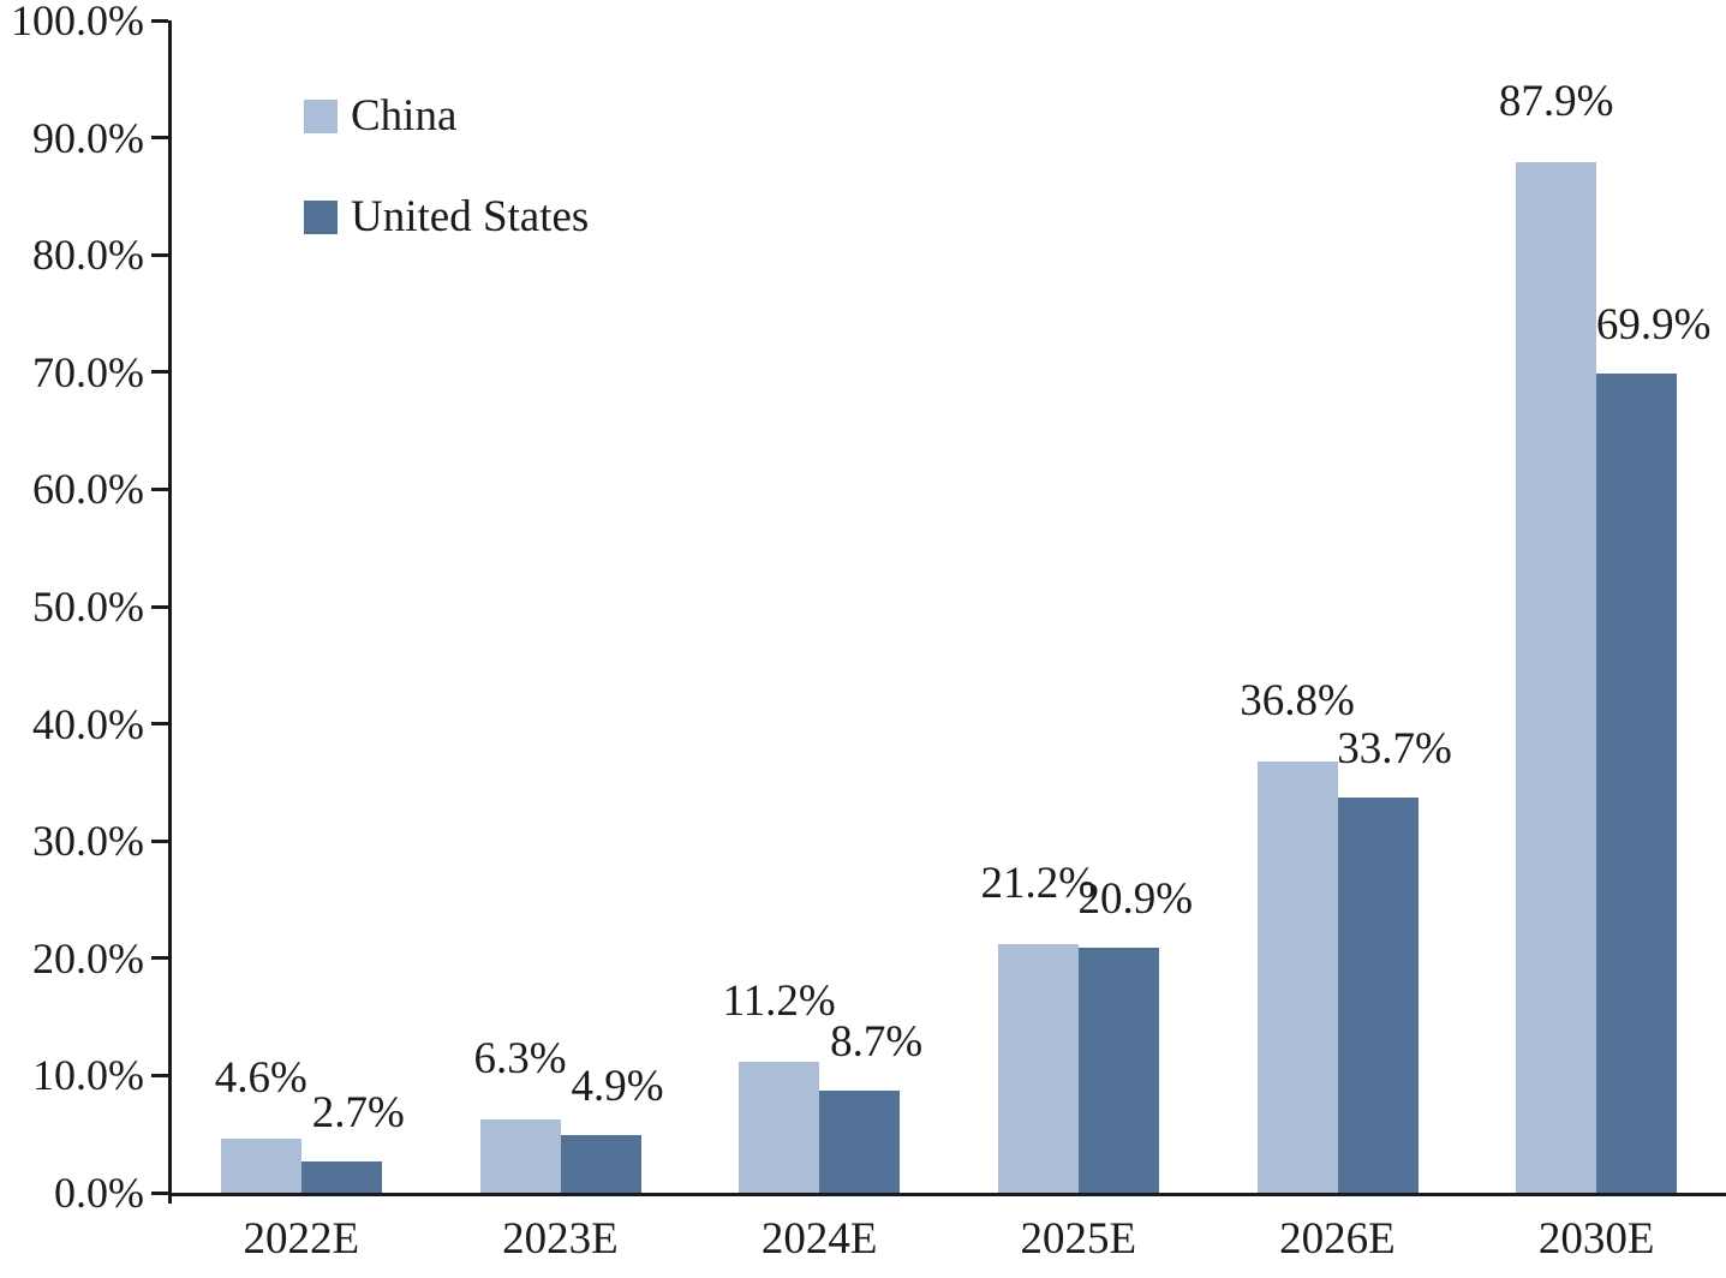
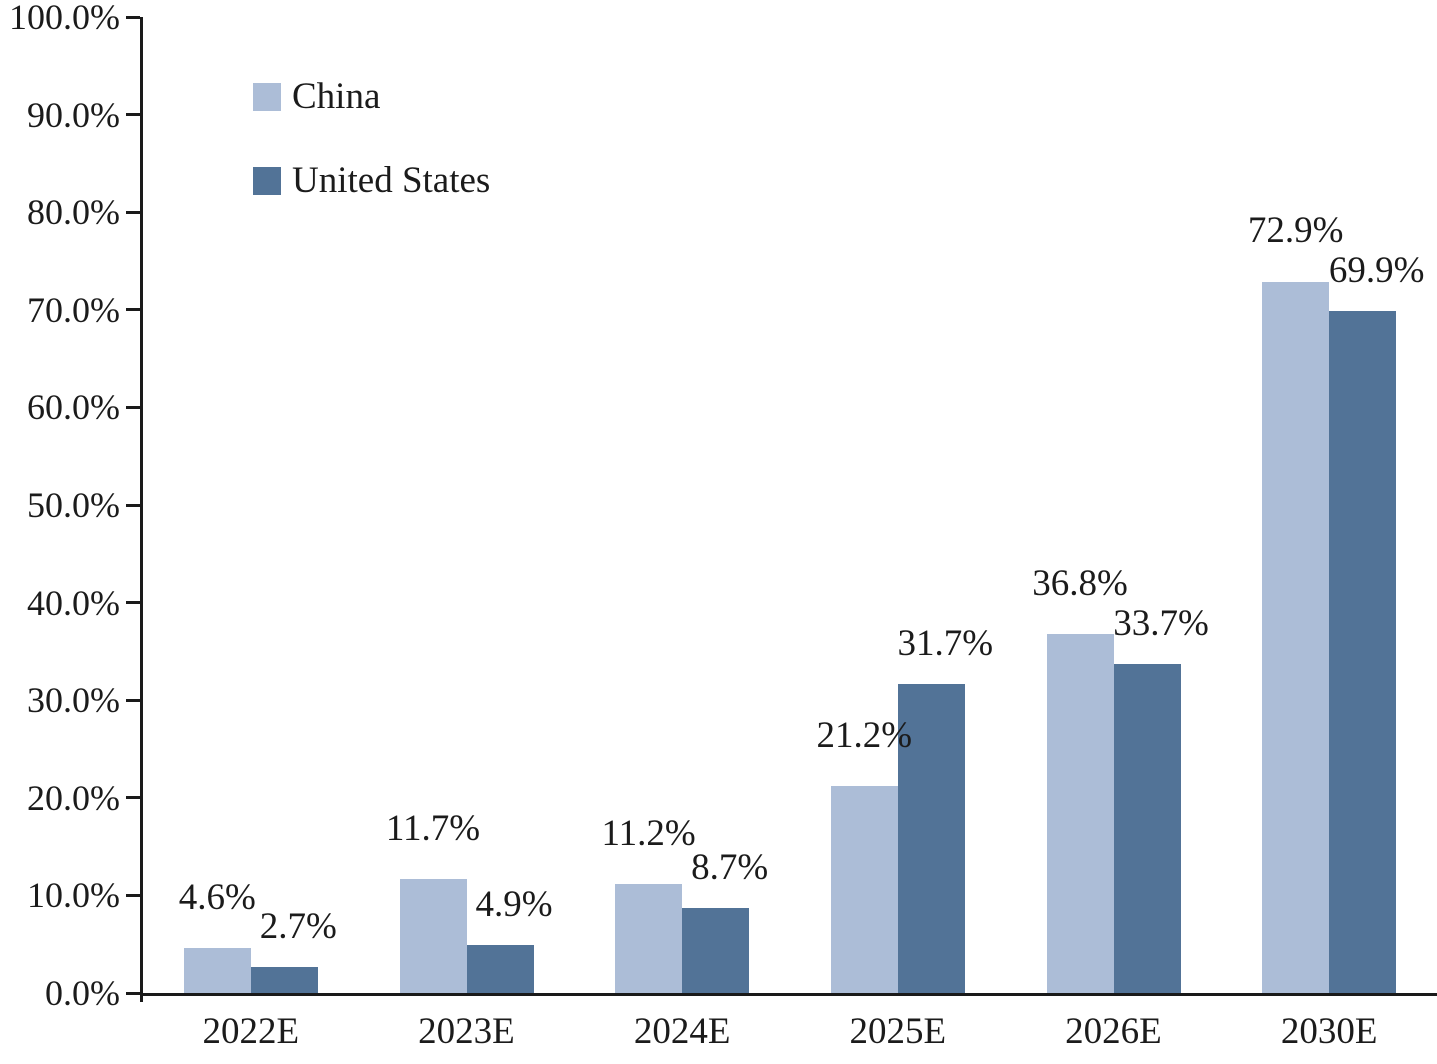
China/2023E: 6.3% -> 11.7%
United States/2025E: 20.9% -> 31.7%
China/2030E: 87.9% -> 72.9%
